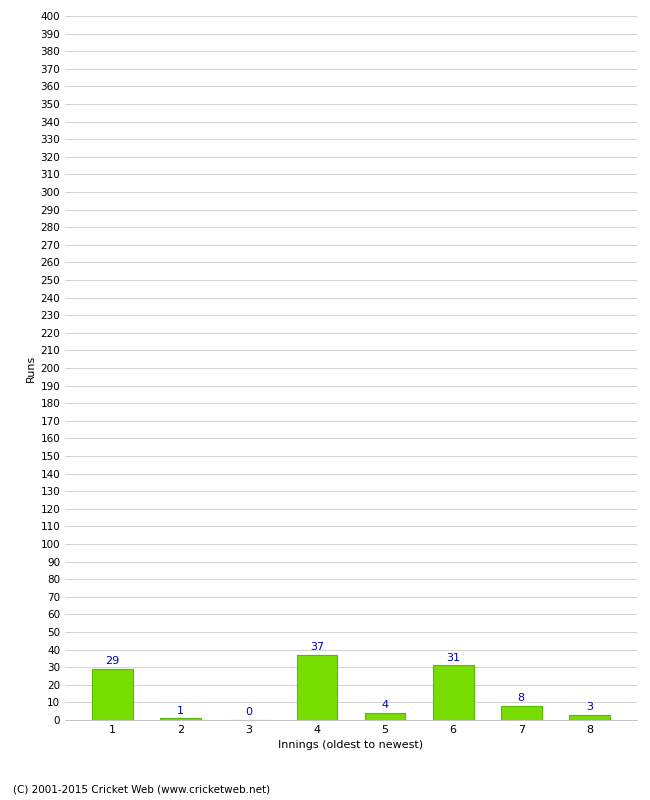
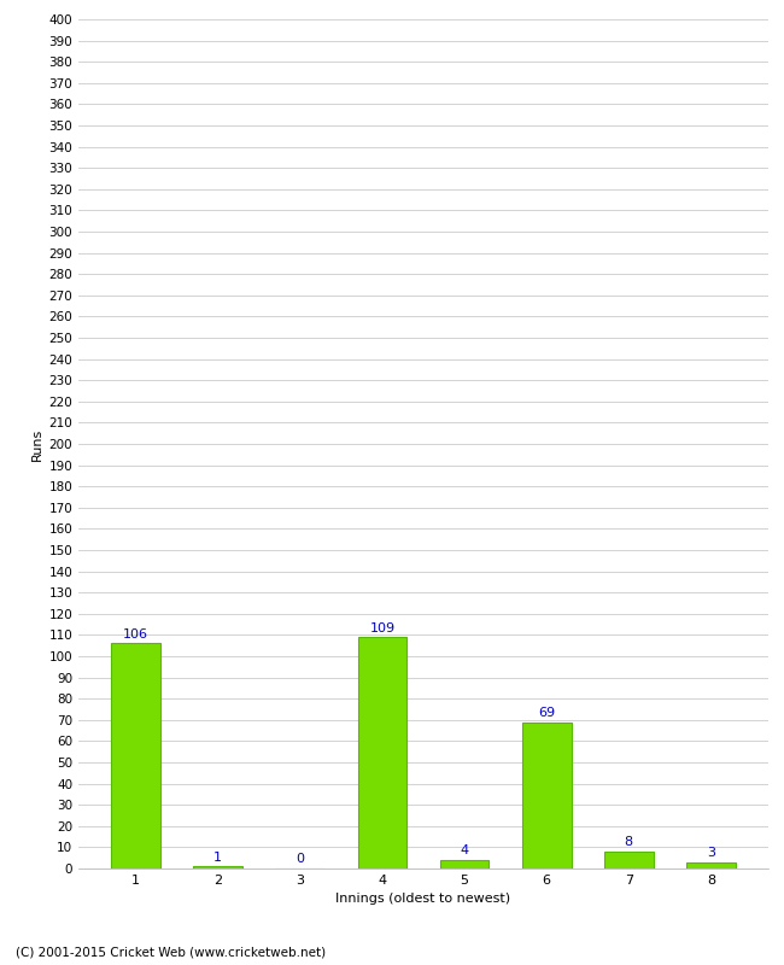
1: 29 -> 106
4: 37 -> 109
6: 31 -> 69
